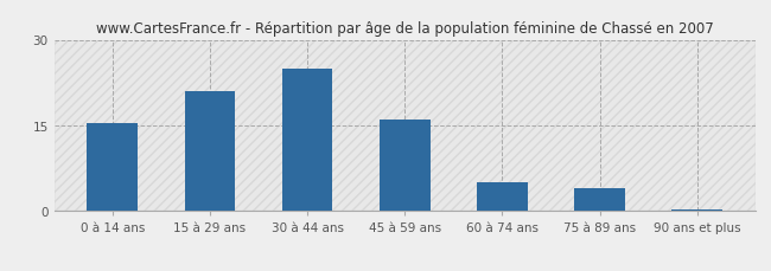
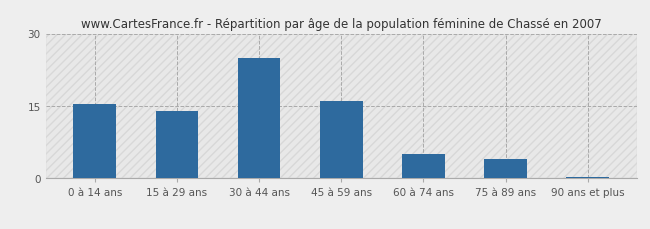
15 à 29 ans: 21.0 -> 14.0
